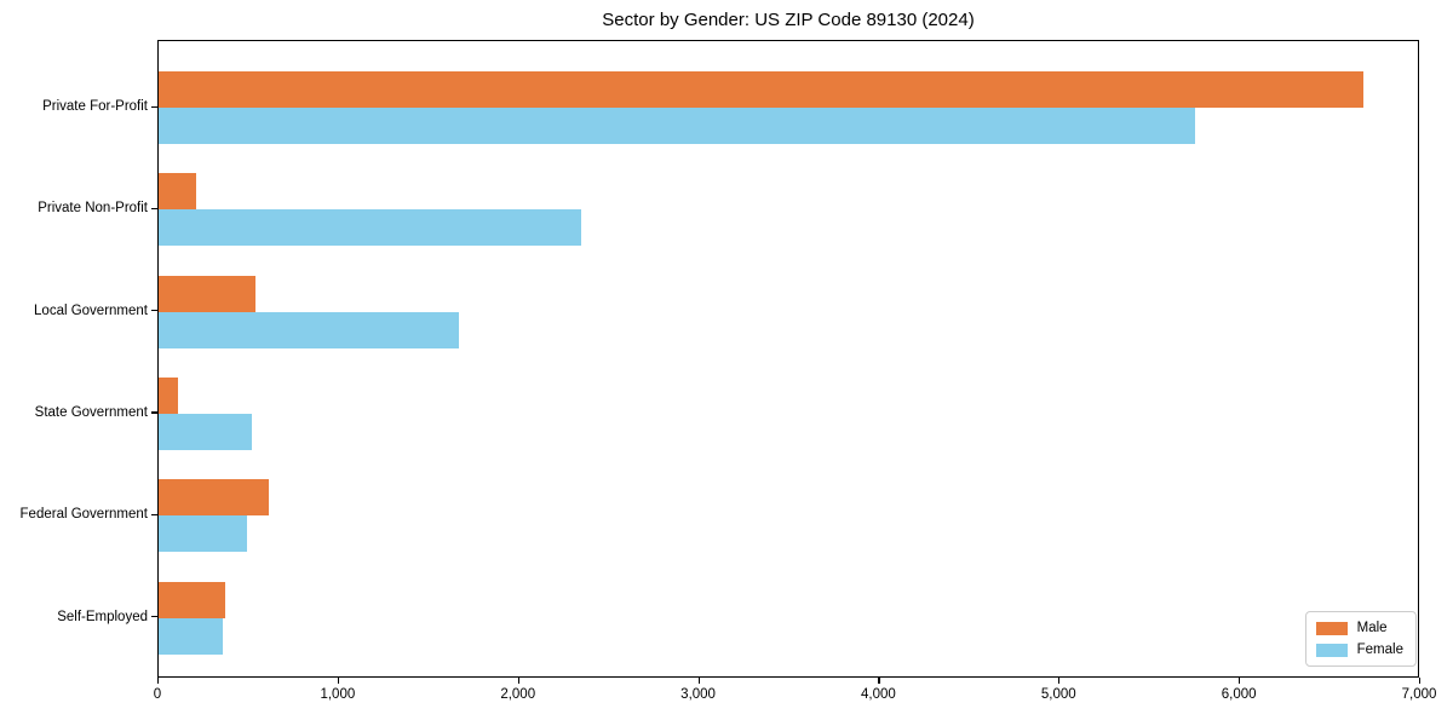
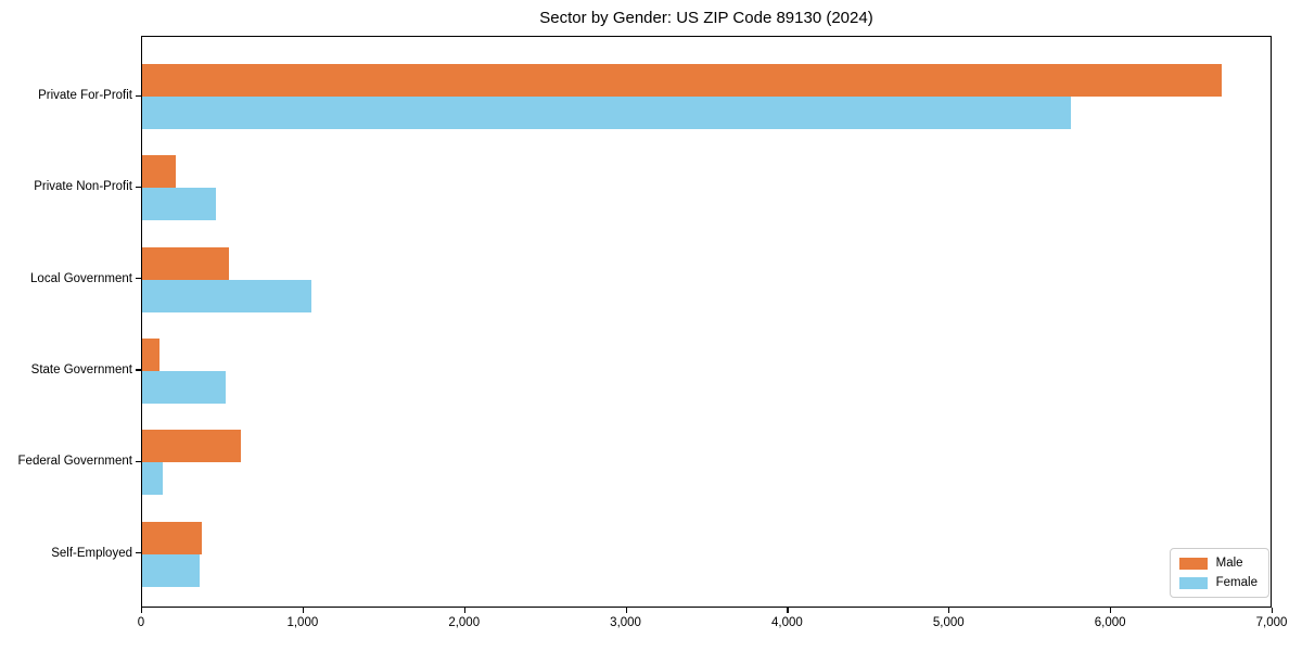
Female/Private Non-Profit: 2350 -> 460
Female/Local Government: 1670 -> 1050
Female/Federal Government: 490 -> 130
